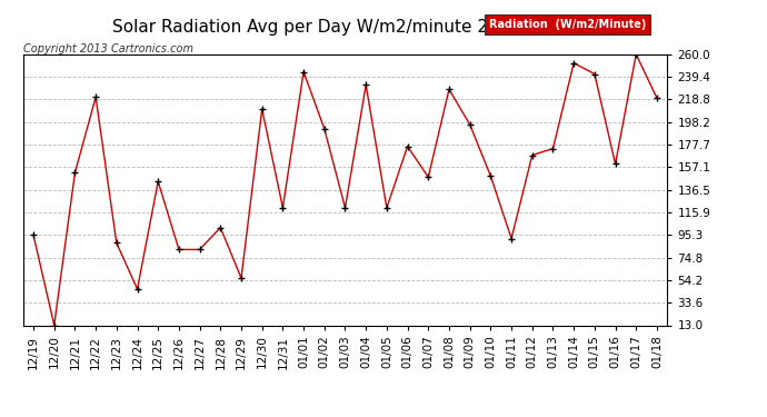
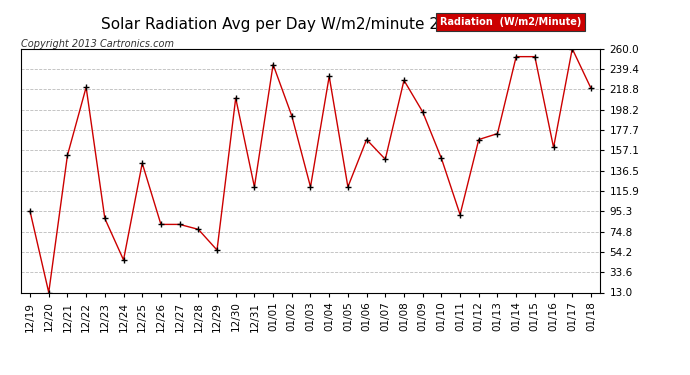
12/28: 102 -> 77
01/06: 176 -> 168
01/15: 242 -> 252
